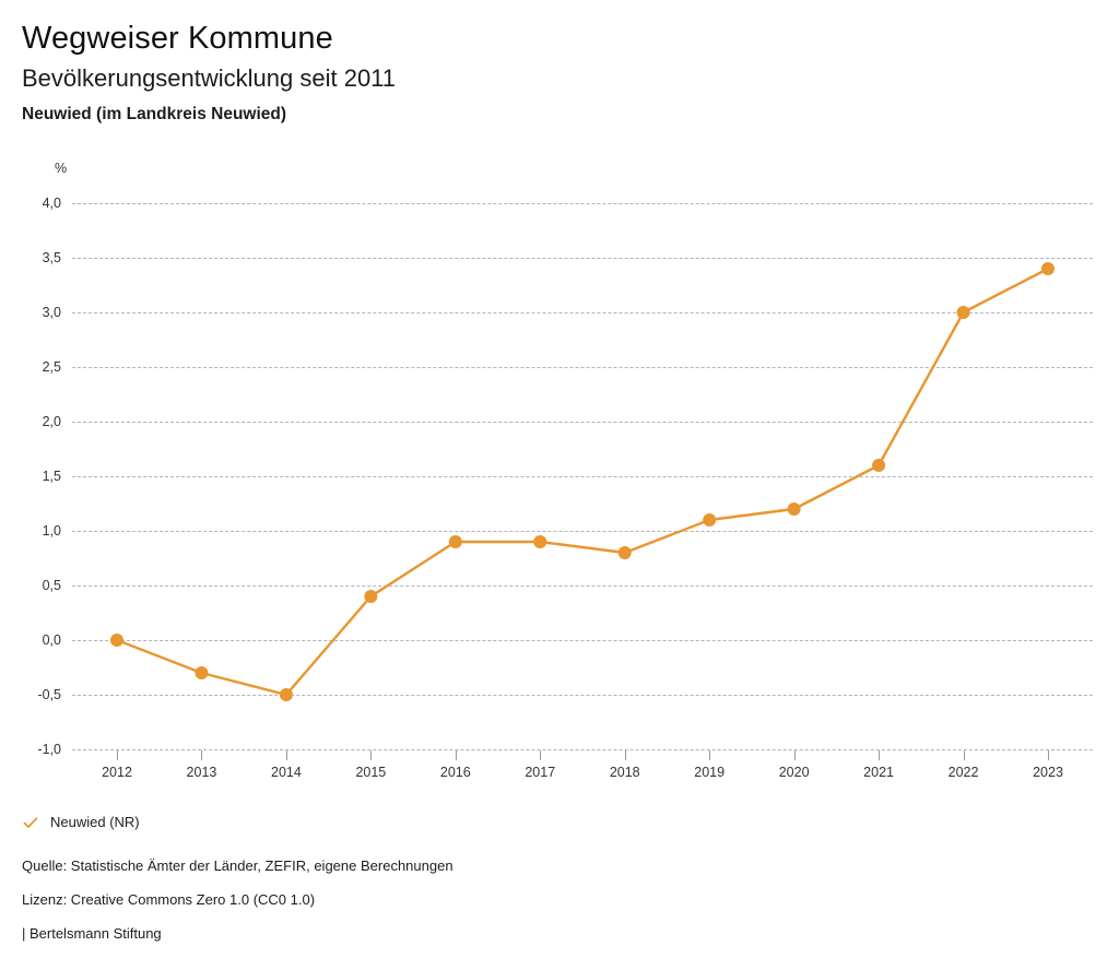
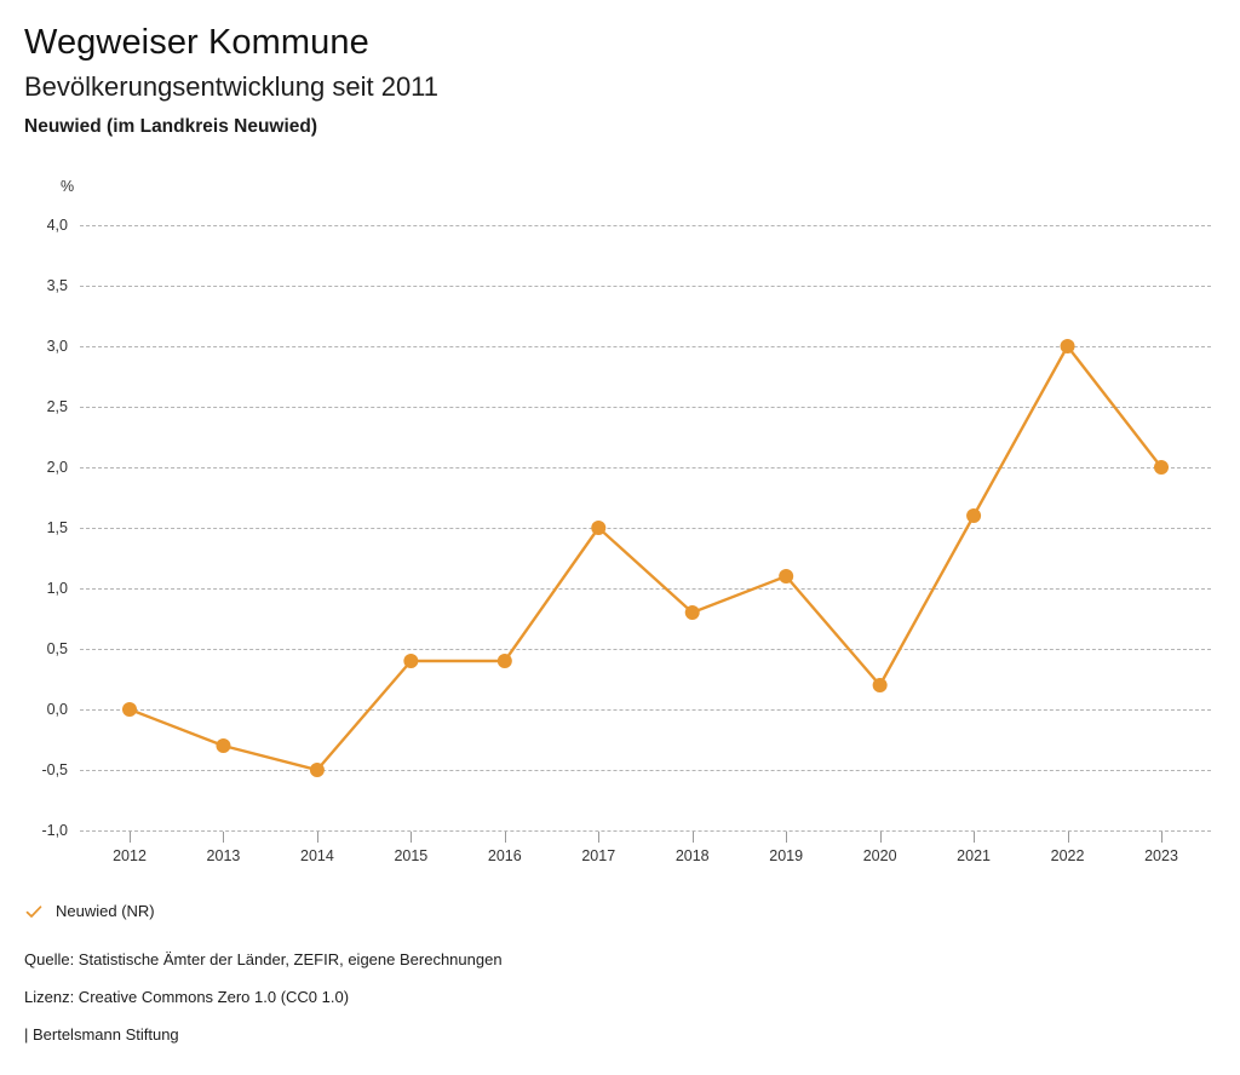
2016: 0,9 -> 0,4
2017: 0,9 -> 1,5
2020: 1,2 -> 0,2
2023: 3,4 -> 2,0
